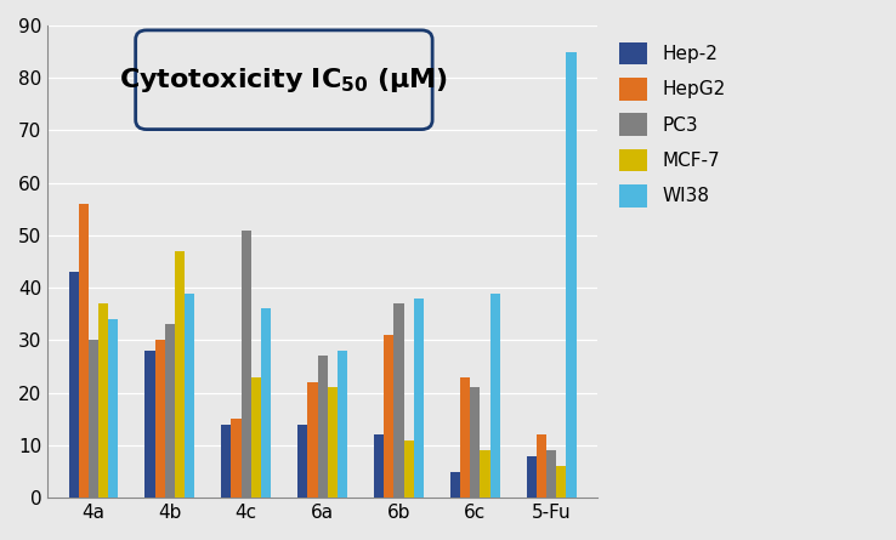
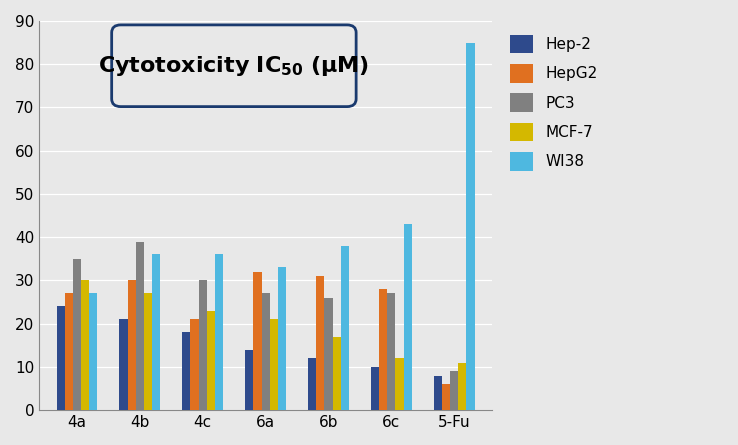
Hep-2/4a: 43 -> 24
HepG2/4a: 56 -> 27
PC3/4a: 30 -> 35
MCF-7/4a: 37 -> 30
WI38/4a: 34 -> 27
Hep-2/4b: 28 -> 21
PC3/4b: 33 -> 39
MCF-7/4b: 47 -> 27
WI38/4b: 39 -> 36
Hep-2/4c: 14 -> 18
HepG2/4c: 15 -> 21
PC3/4c: 51 -> 30
HepG2/6a: 22 -> 32
WI38/6a: 28 -> 33
PC3/6b: 37 -> 26
MCF-7/6b: 11 -> 17
Hep-2/6c: 5 -> 10
HepG2/6c: 23 -> 28
PC3/6c: 21 -> 27
MCF-7/6c: 9 -> 12
WI38/6c: 39 -> 43
HepG2/5-Fu: 12 -> 6
MCF-7/5-Fu: 6 -> 11
